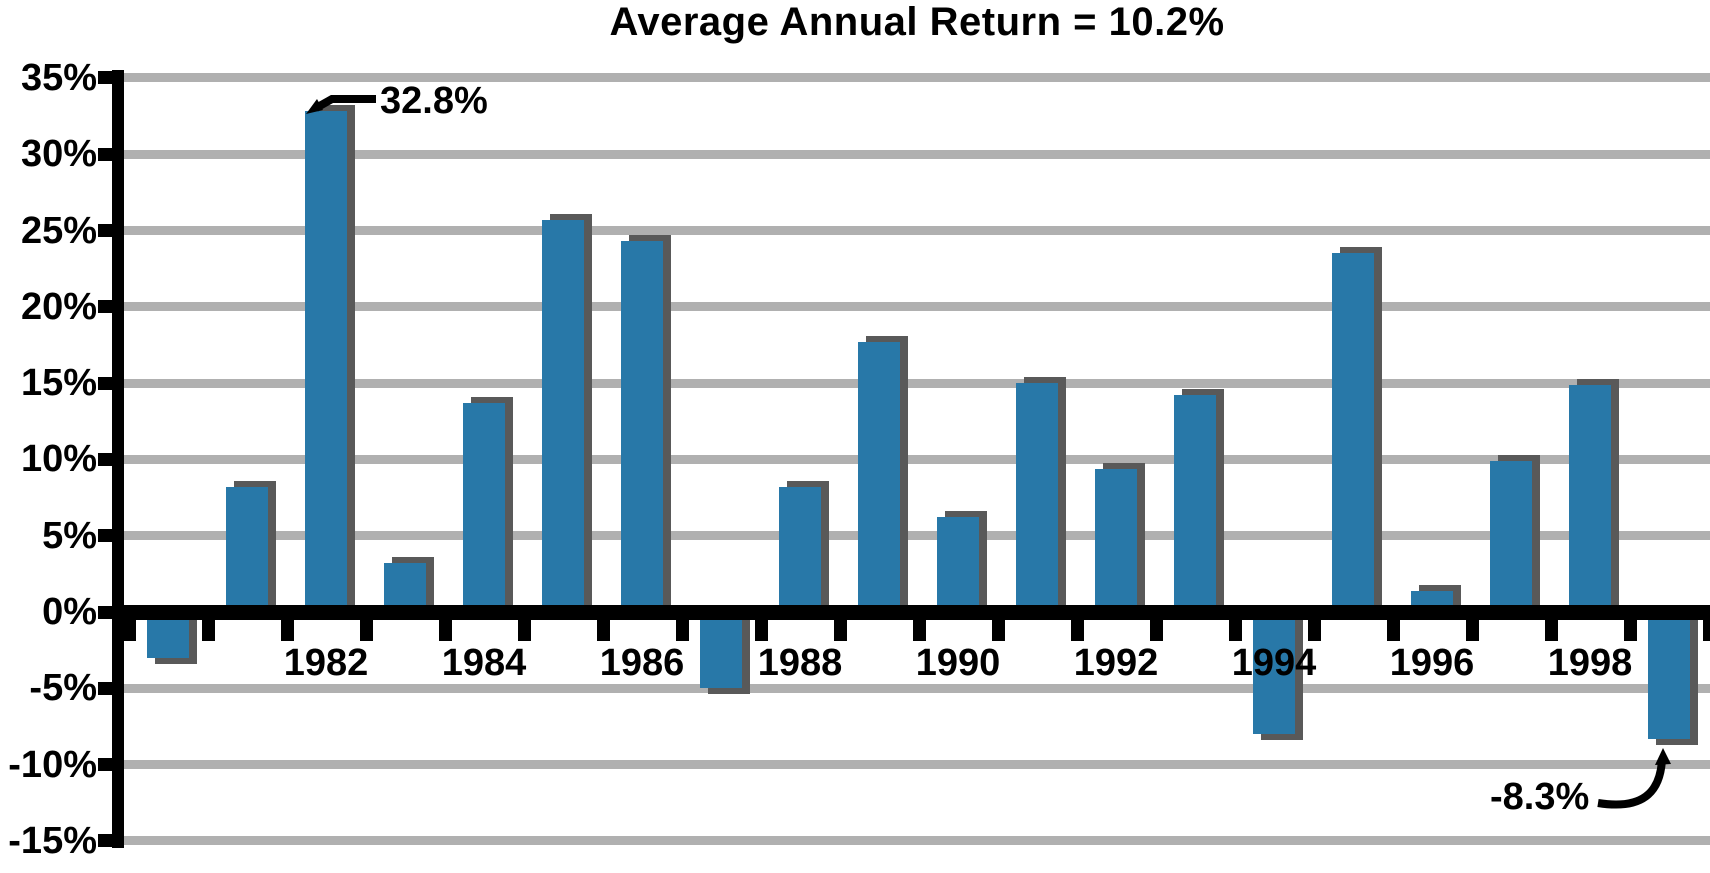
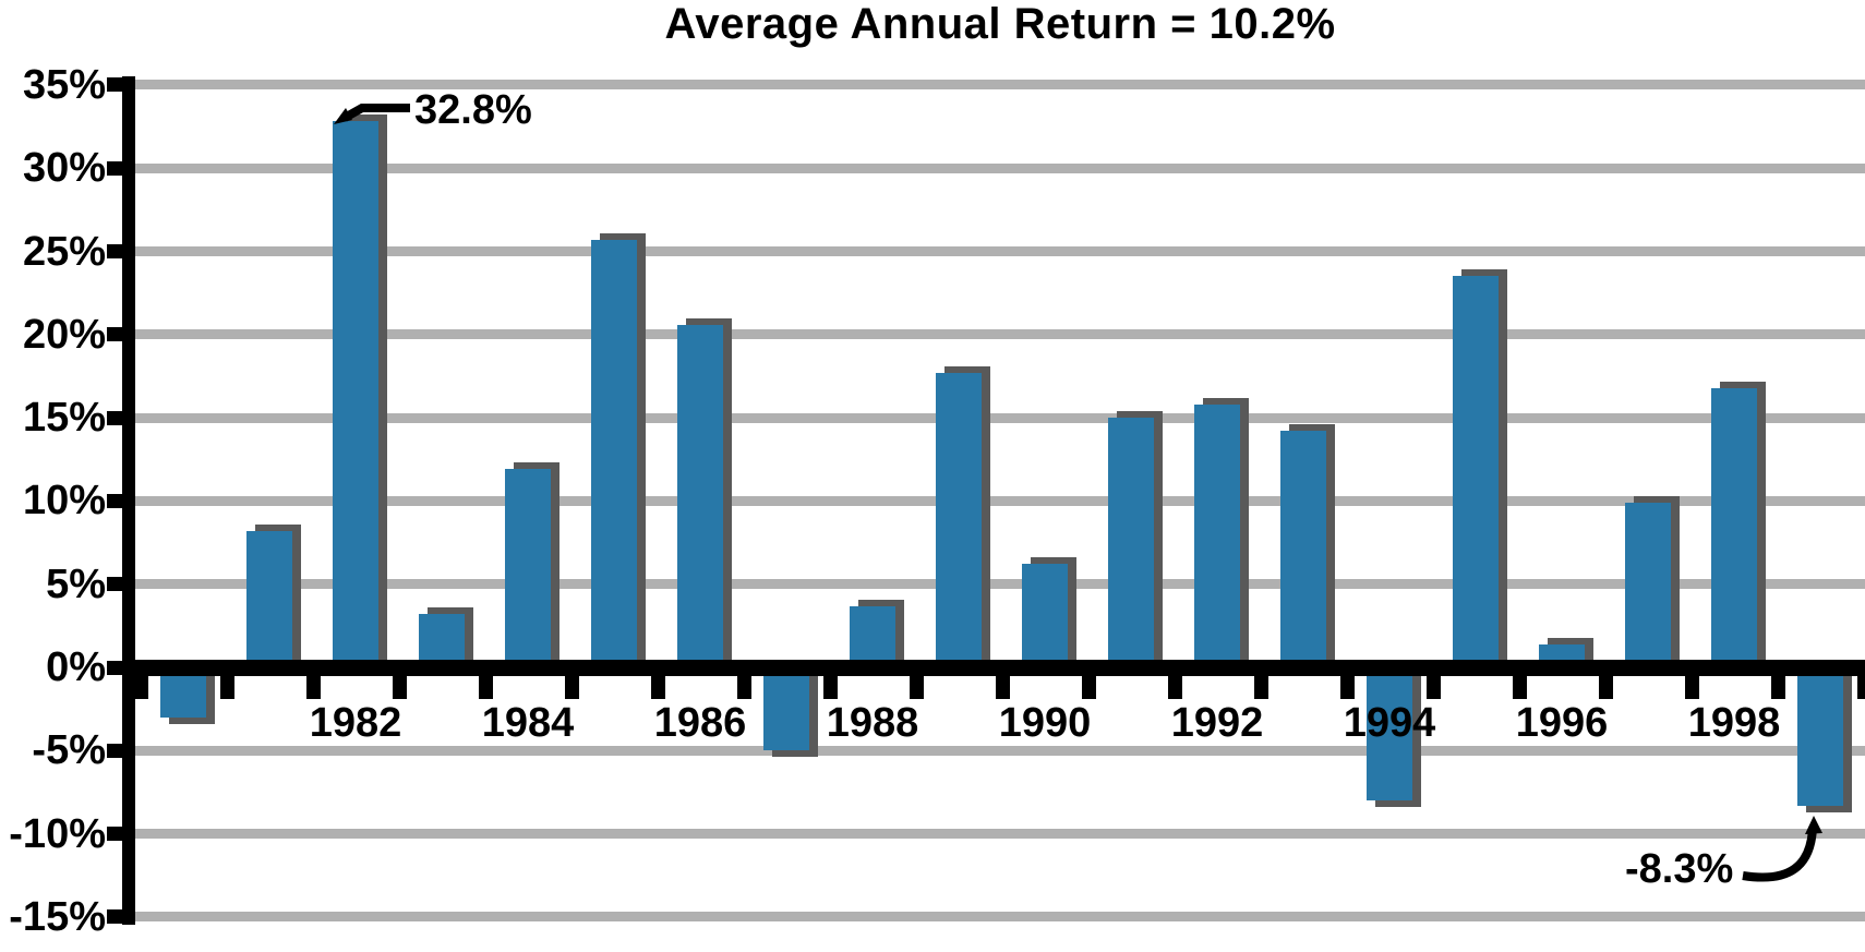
1984: 13.7% -> 11.9%
1986: 24.3% -> 20.6%
1988: 8.2% -> 3.7%
1992: 9.4% -> 15.8%
1998: 14.9% -> 16.8%
